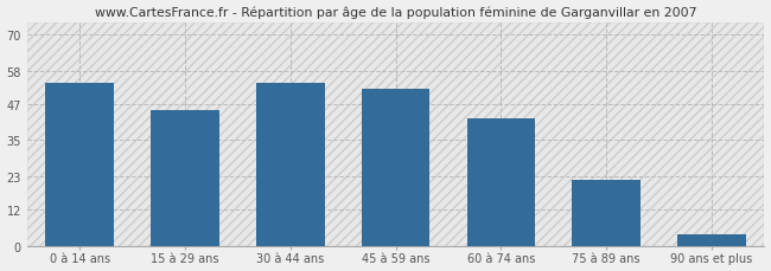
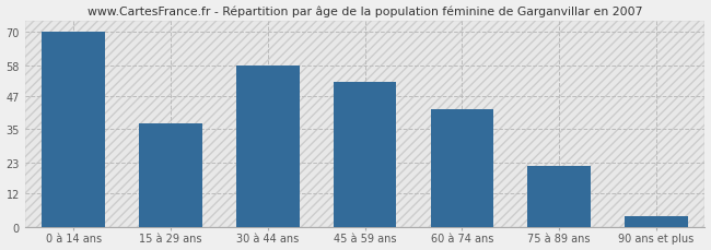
0 à 14 ans: 54 -> 70
15 à 29 ans: 45 -> 37
30 à 44 ans: 54 -> 58
